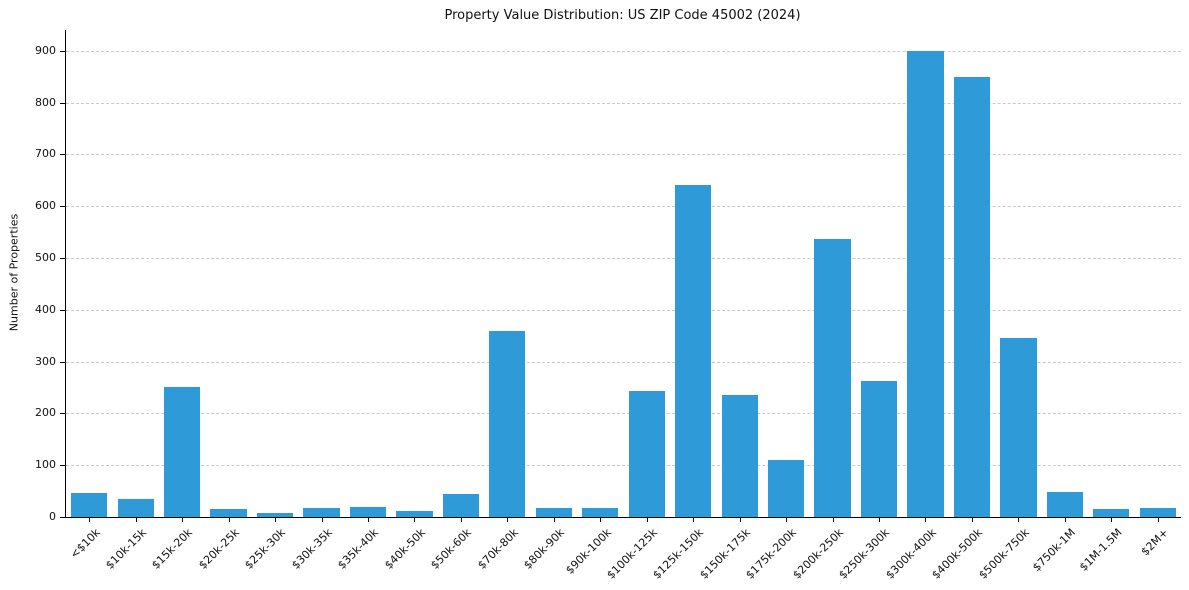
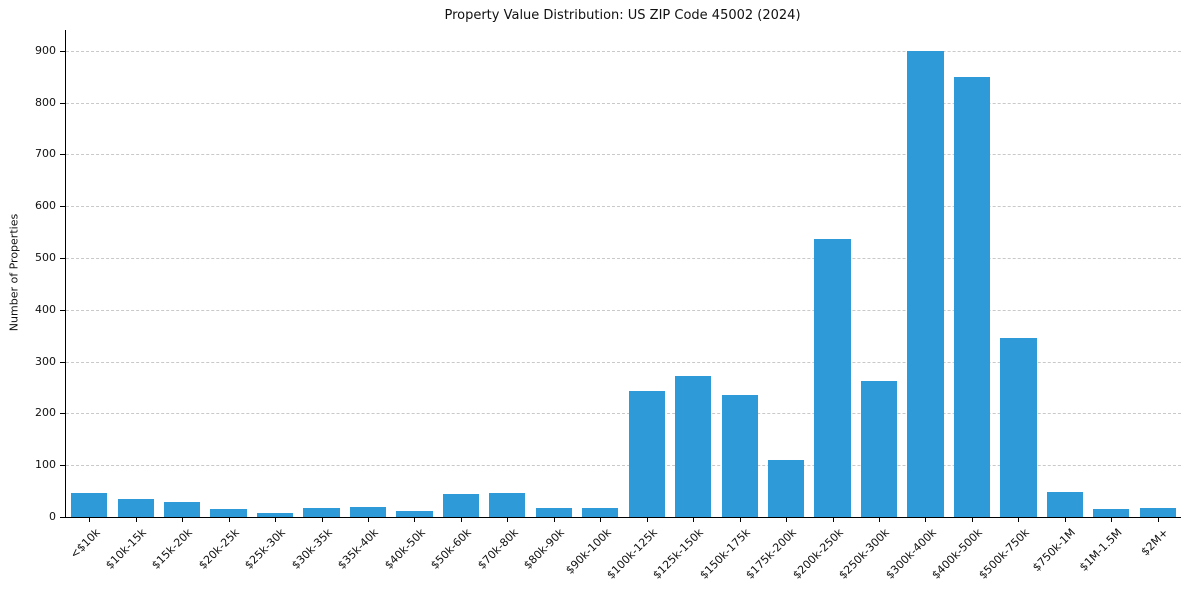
$15k-20k: 250 -> 30
$70k-80k: 360 -> 50
$125k-150k: 640 -> 270
